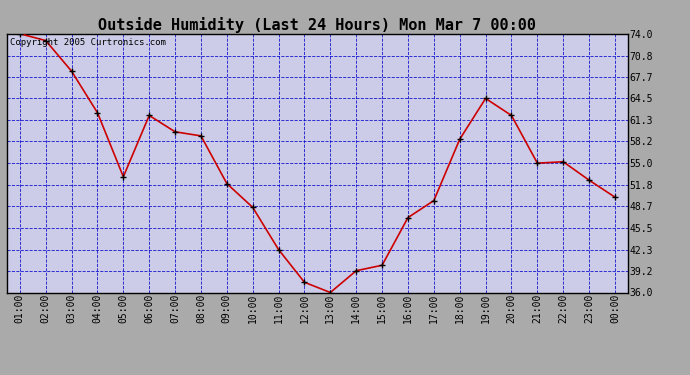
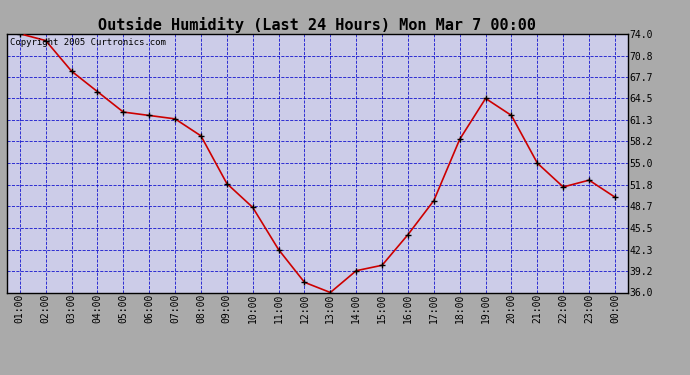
04:00: 62.4 -> 65.5
05:00: 53.0 -> 62.5
07:00: 59.6 -> 61.5
16:00: 47.0 -> 44.5
22:00: 55.2 -> 51.5
